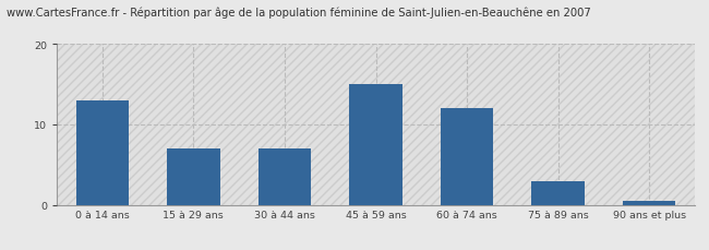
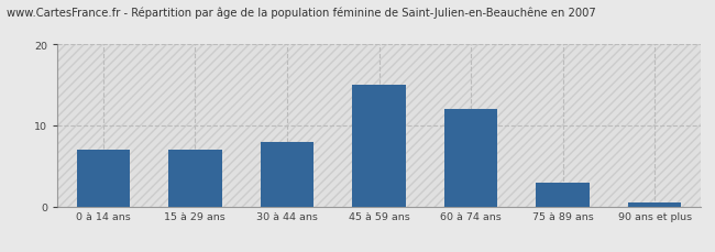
0 à 14 ans: 13.0 -> 7.0
30 à 44 ans: 7.0 -> 8.0
